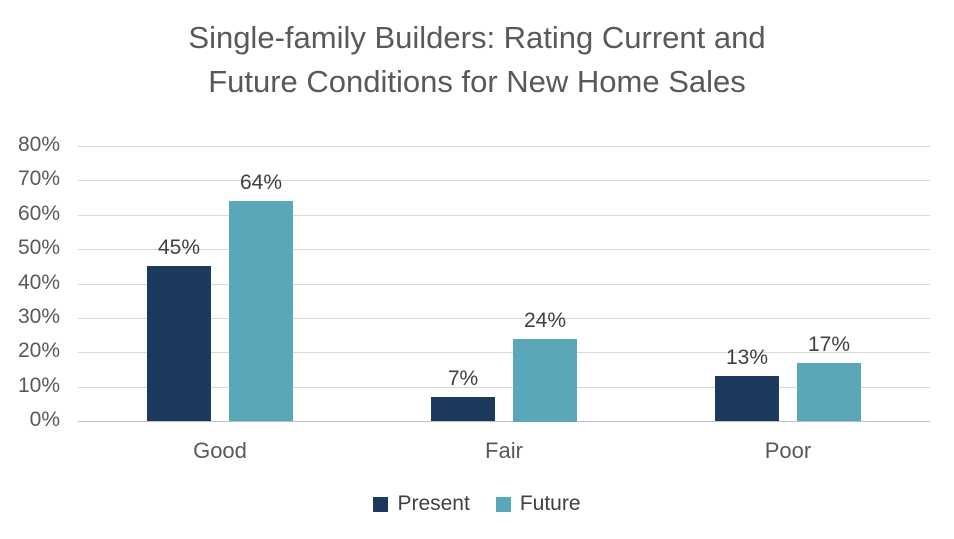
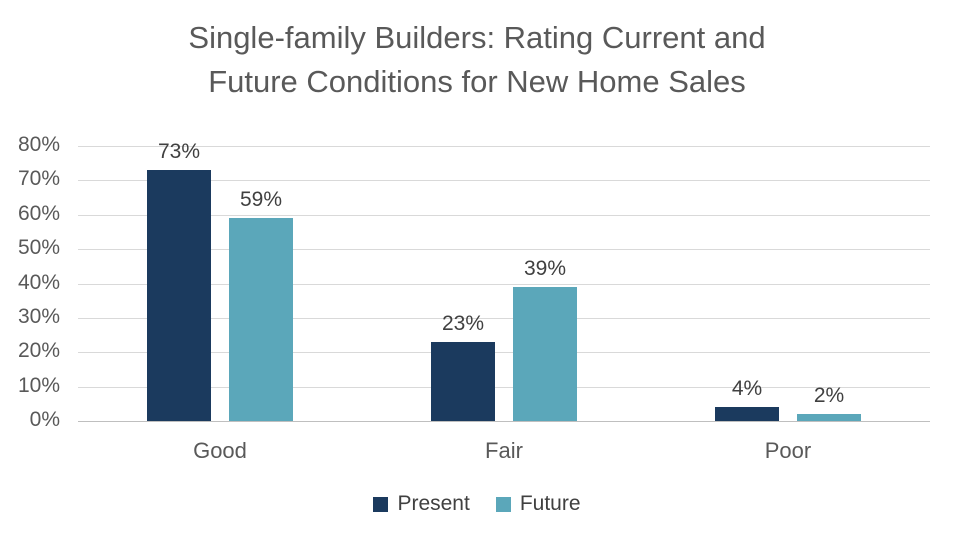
Present/Good: 45% -> 73%
Future/Good: 64% -> 59%
Present/Fair: 7% -> 23%
Future/Fair: 24% -> 39%
Present/Poor: 13% -> 4%
Future/Poor: 17% -> 2%
